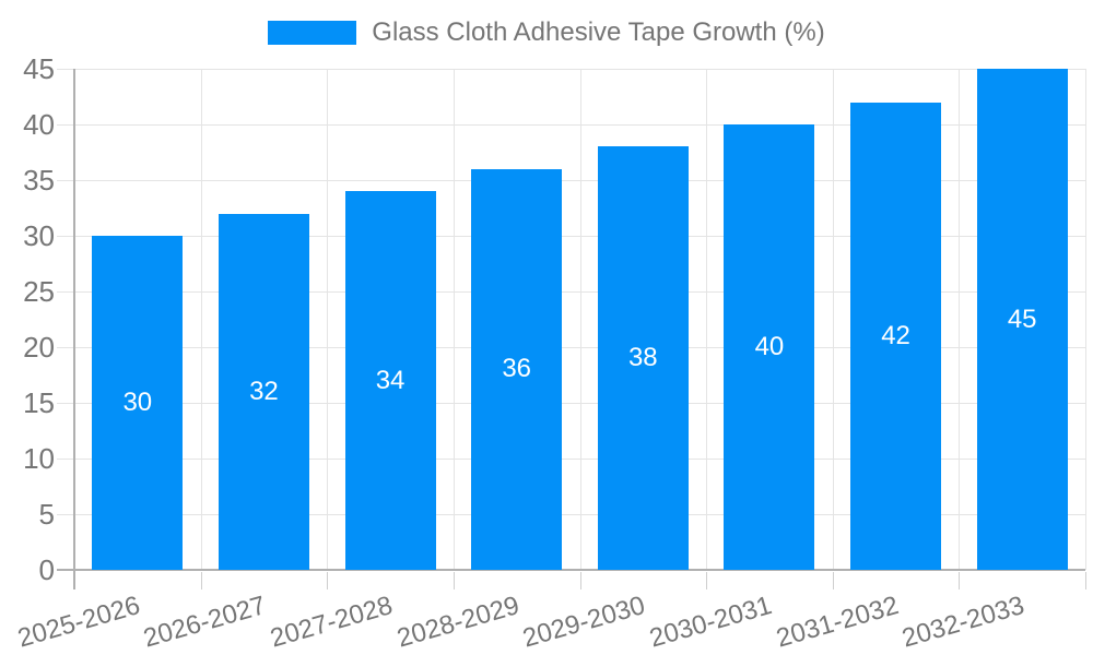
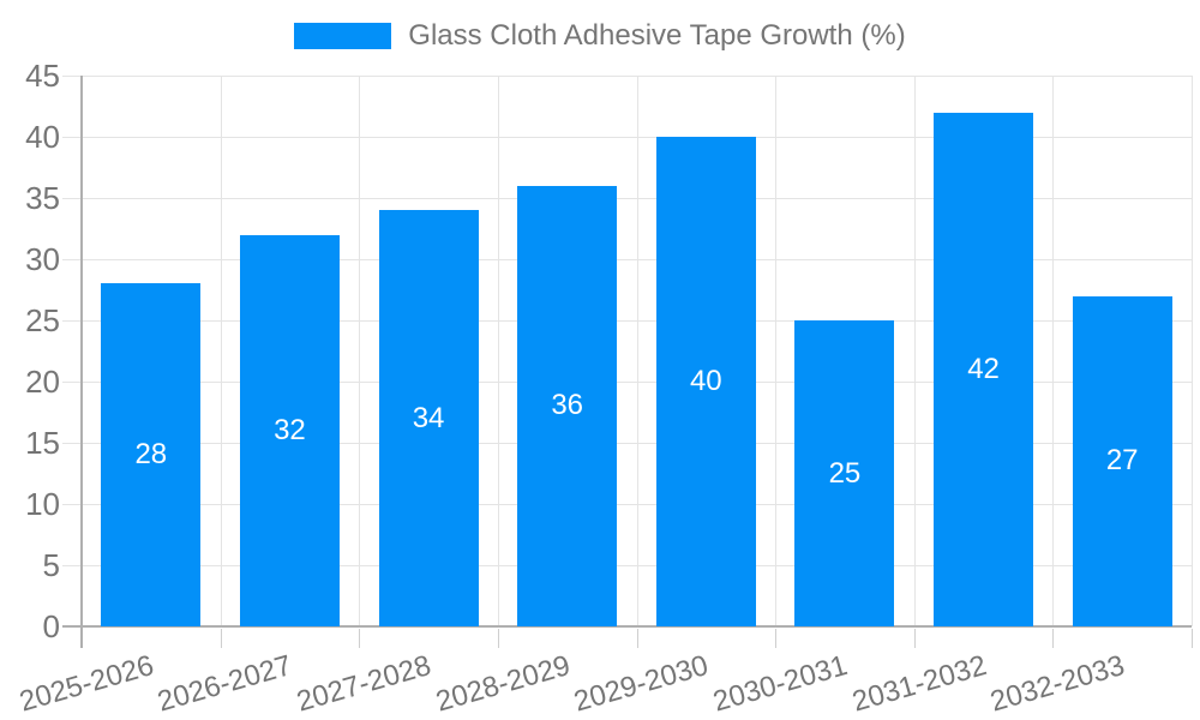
2025-2026: 30 -> 28
2029-2030: 38 -> 40
2030-2031: 40 -> 25
2032-2033: 45 -> 27
